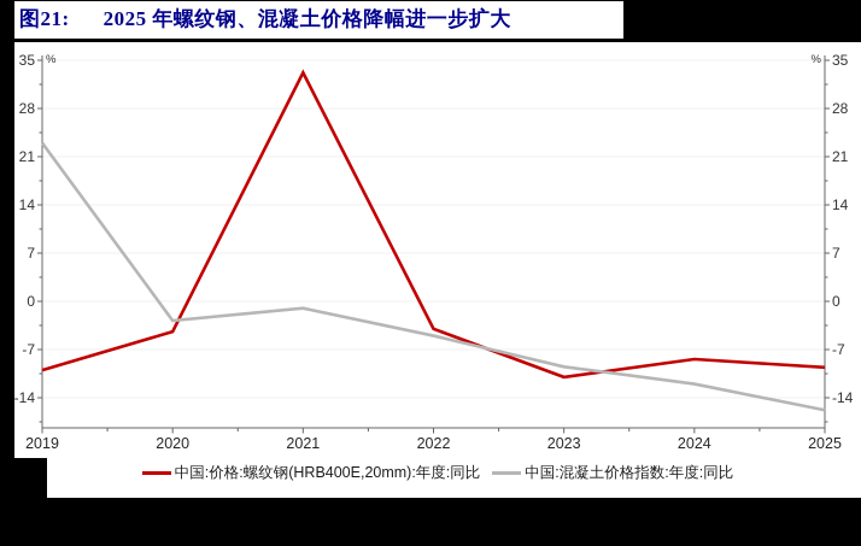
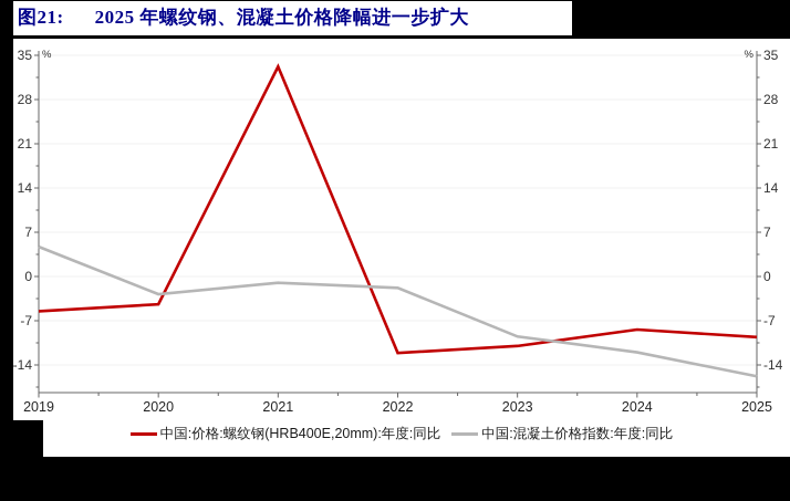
中国:价格:螺纹钢(HRB400E,20mm):年度:同比/2019: -10 -> -6
中国:混凝土价格指数:年度:同比/2019: 23 -> 5
中国:价格:螺纹钢(HRB400E,20mm):年度:同比/2022: -4 -> -12
中国:混凝土价格指数:年度:同比/2022: -5 -> -2
